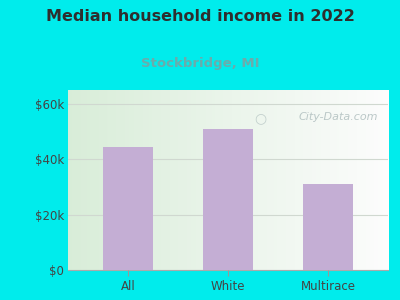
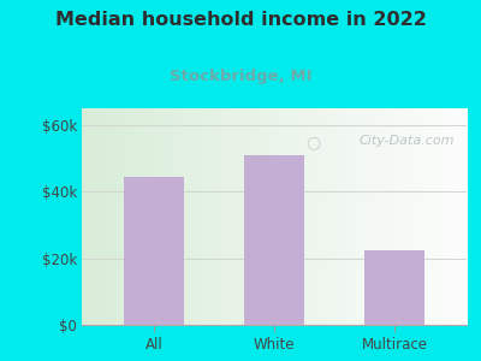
Multirace: $31.0k -> $22.5k
